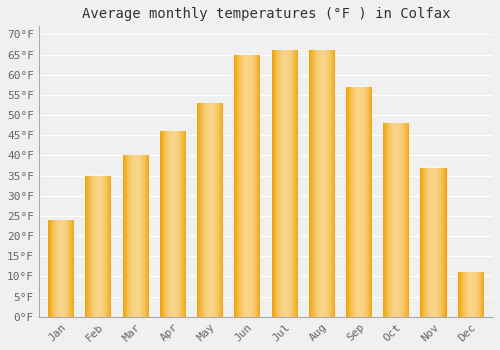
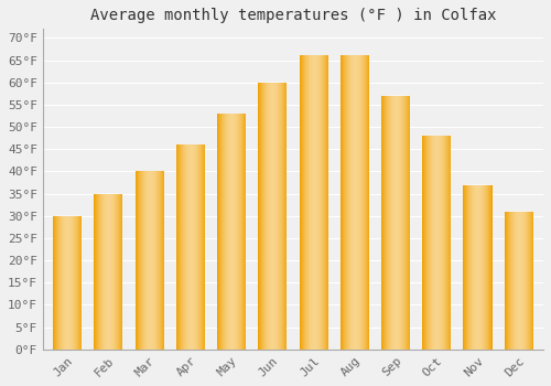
Jan: 24°F -> 30°F
Jun: 65°F -> 60°F
Dec: 11°F -> 31°F
